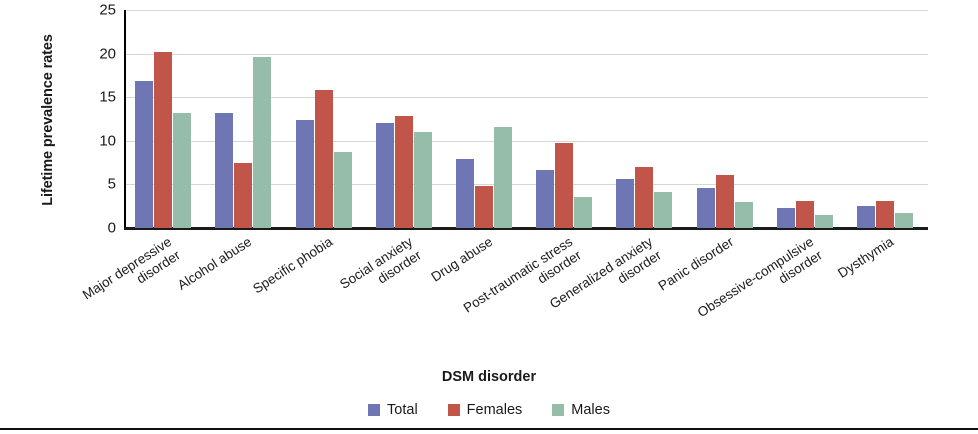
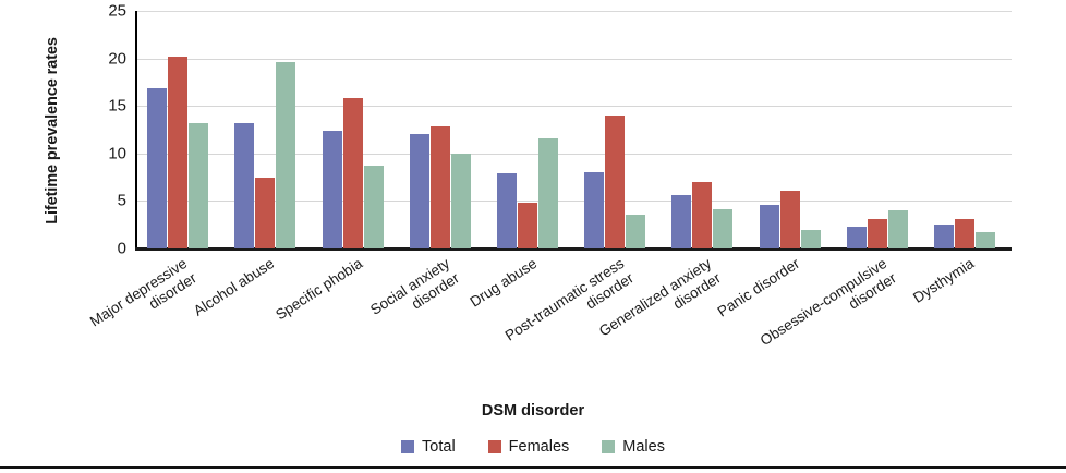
Males/Social anxiety disorder: 11 -> 10
Total/Post-traumatic stress disorder: 7 -> 8
Females/Post-traumatic stress disorder: 10 -> 14
Males/Panic disorder: 3 -> 2
Males/Obsessive-compulsive disorder: 2 -> 4
